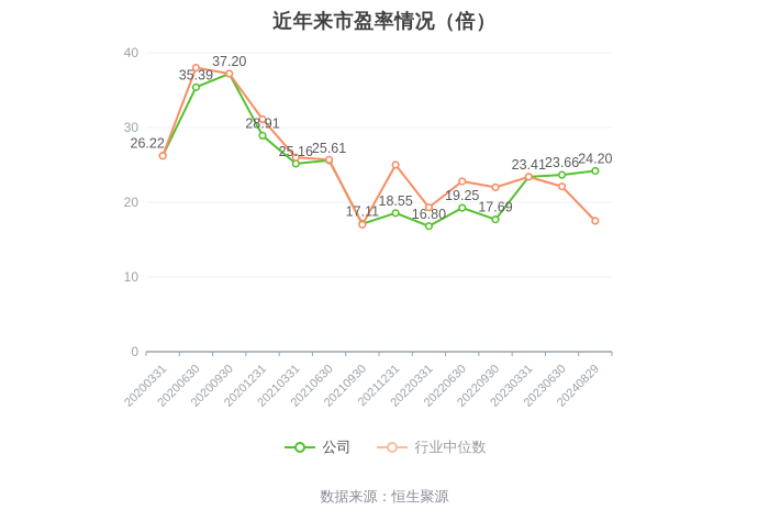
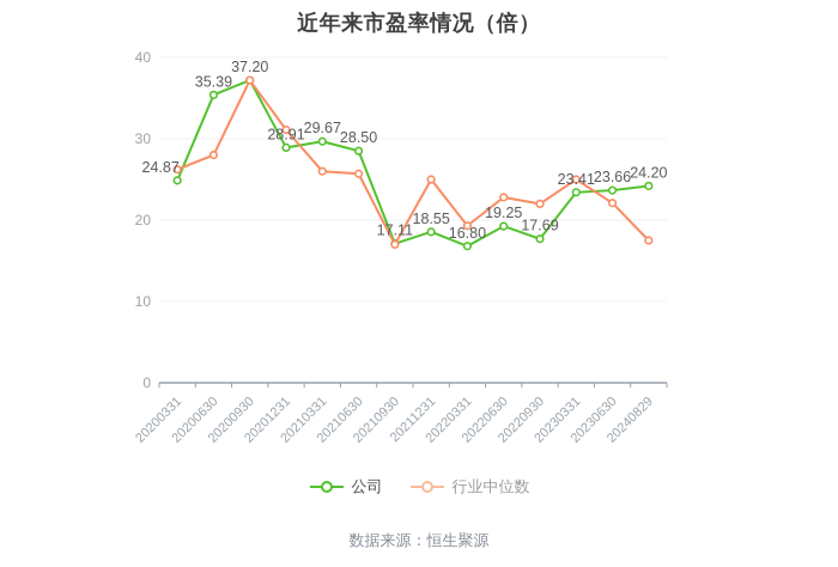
公司/20200331: 26.22 -> 24.87
行业中位数/20200630: 38 -> 28
公司/20210331: 25.16 -> 29.67
公司/20210630: 25.61 -> 28.50
行业中位数/20230331: 23 -> 25
